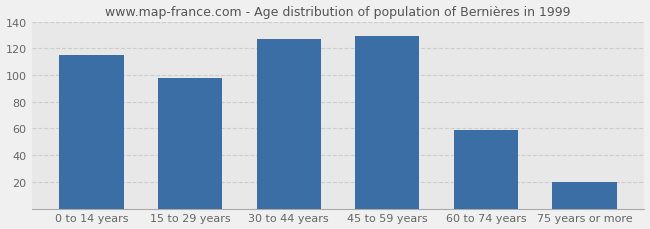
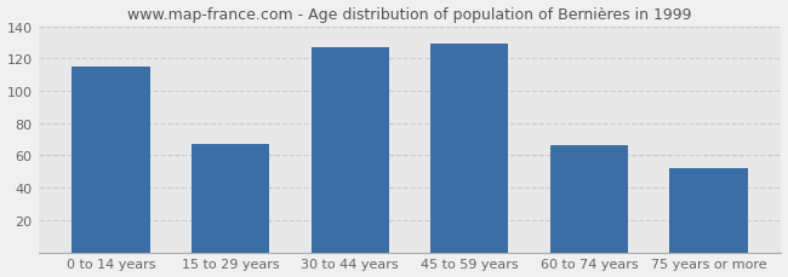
15 to 29 years: 98 -> 67
60 to 74 years: 59 -> 66
75 years or more: 20 -> 52
